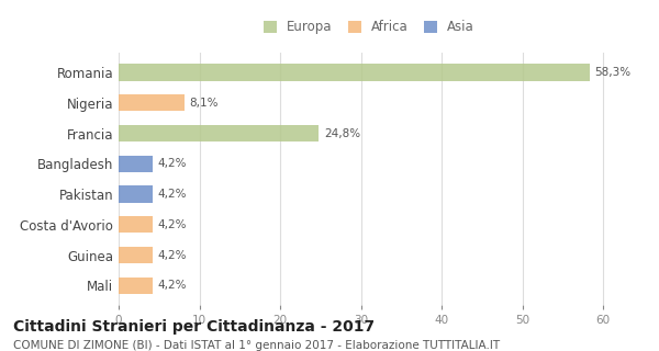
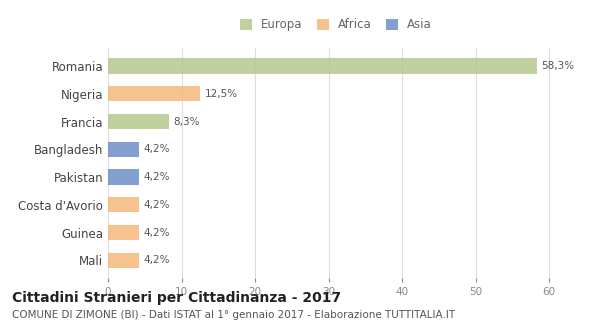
Nigeria: 8,1% -> 12,5%
Francia: 24,8% -> 8,3%
